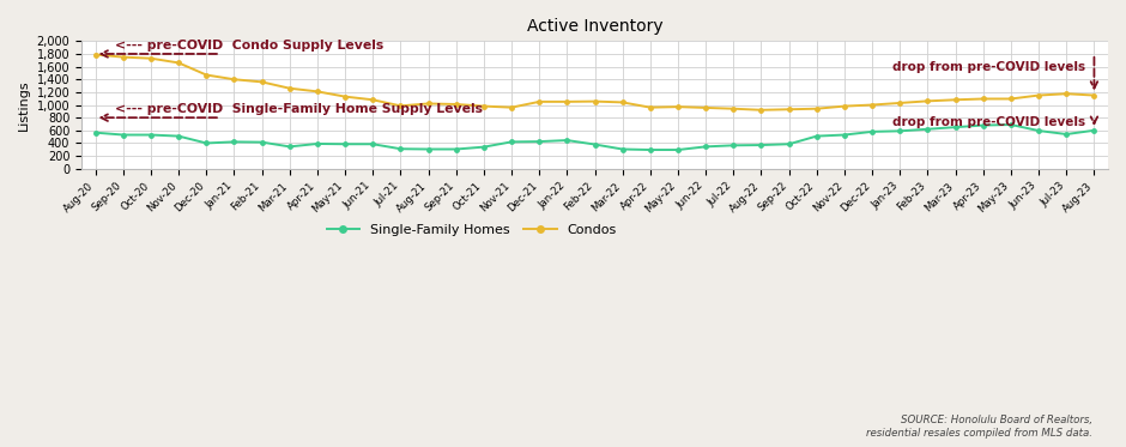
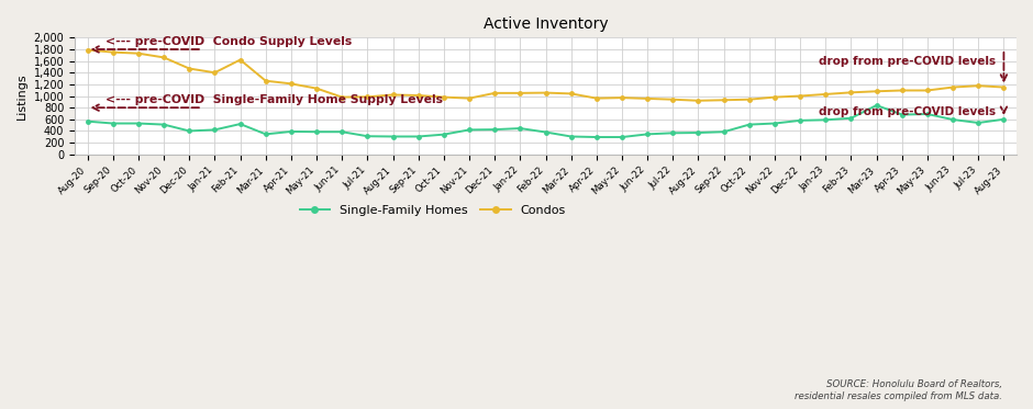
Single-Family Homes/Feb-21: 420 -> 520
Condos/Feb-21: 1,360 -> 1,620
Condos/Jun-21: 1,080 -> 980
Single-Family Homes/Mar-23: 650 -> 840
